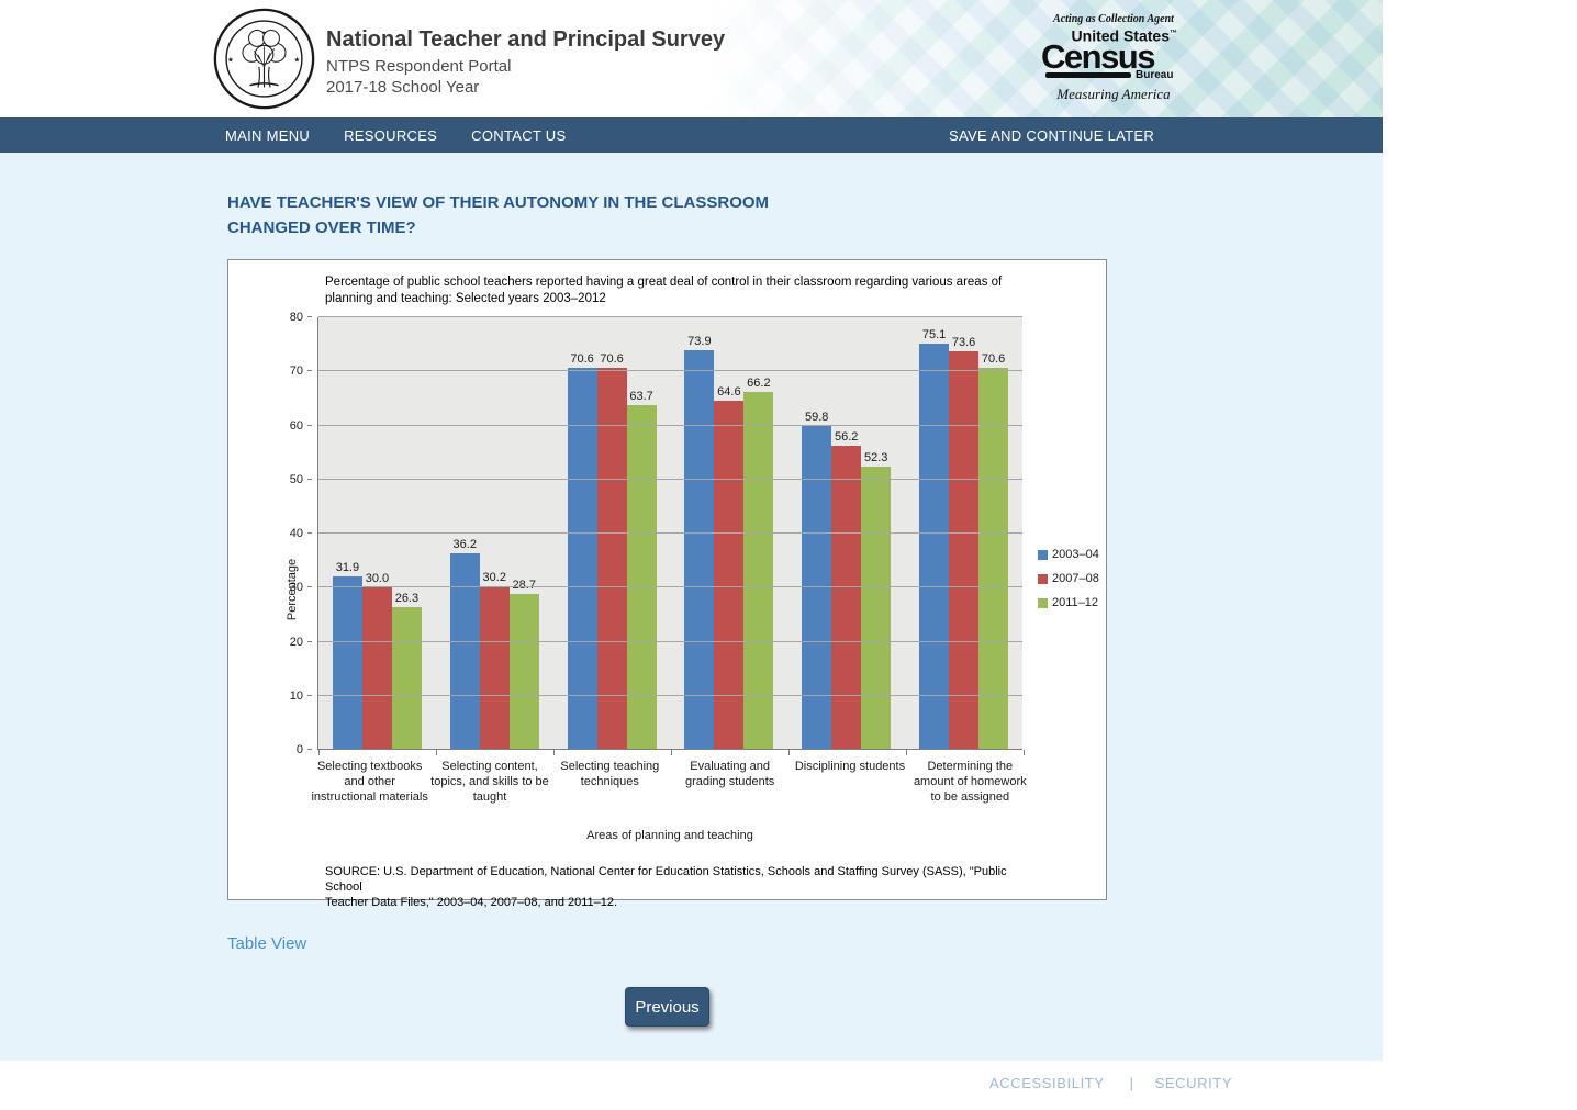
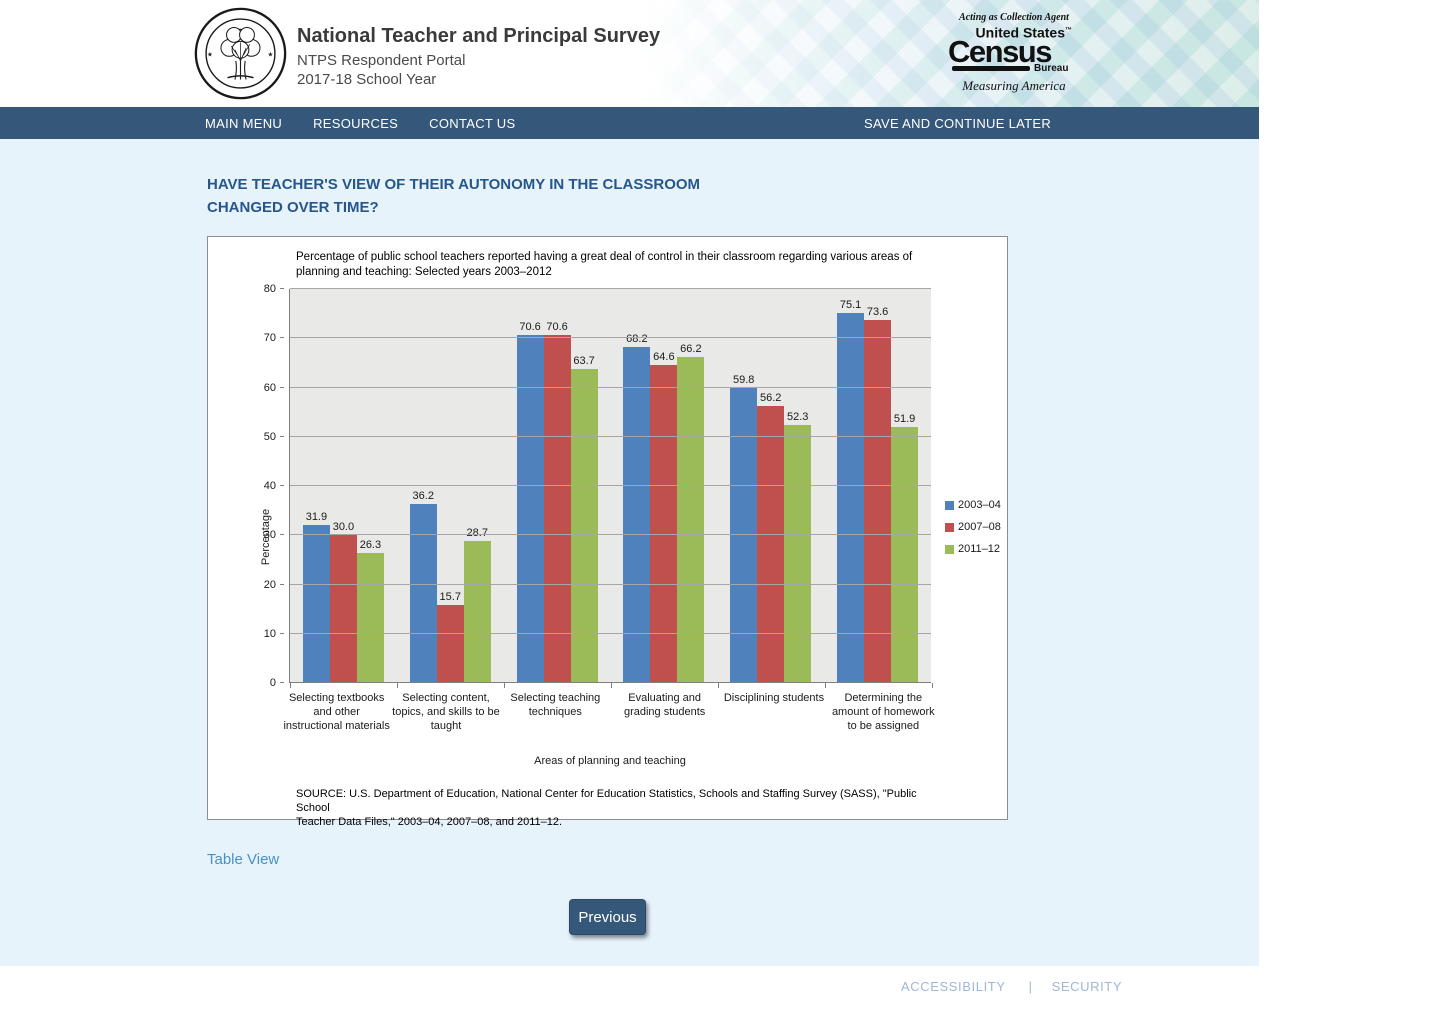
2007–08/Selecting content, topics, and skills to be taught: 30.2 -> 15.7
2003–04/Evaluating and grading students: 73.9 -> 68.2
2011–12/Determining the amount of homework to be assigned: 70.6 -> 51.9
